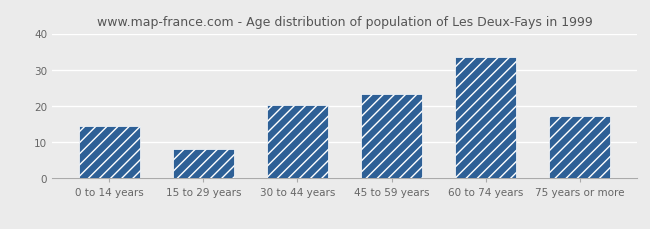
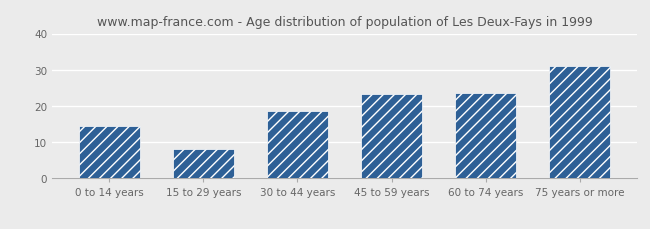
30 to 44 years: 20.2 -> 18.5
60 to 74 years: 33.4 -> 23.5
75 years or more: 17.2 -> 31.0
